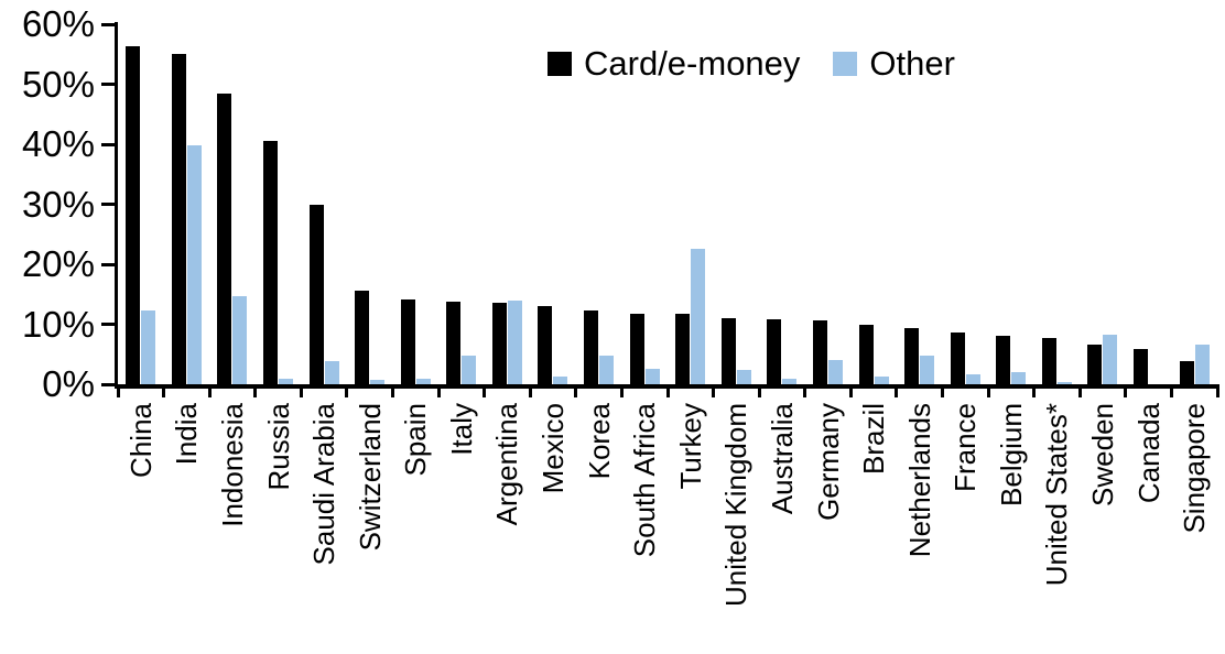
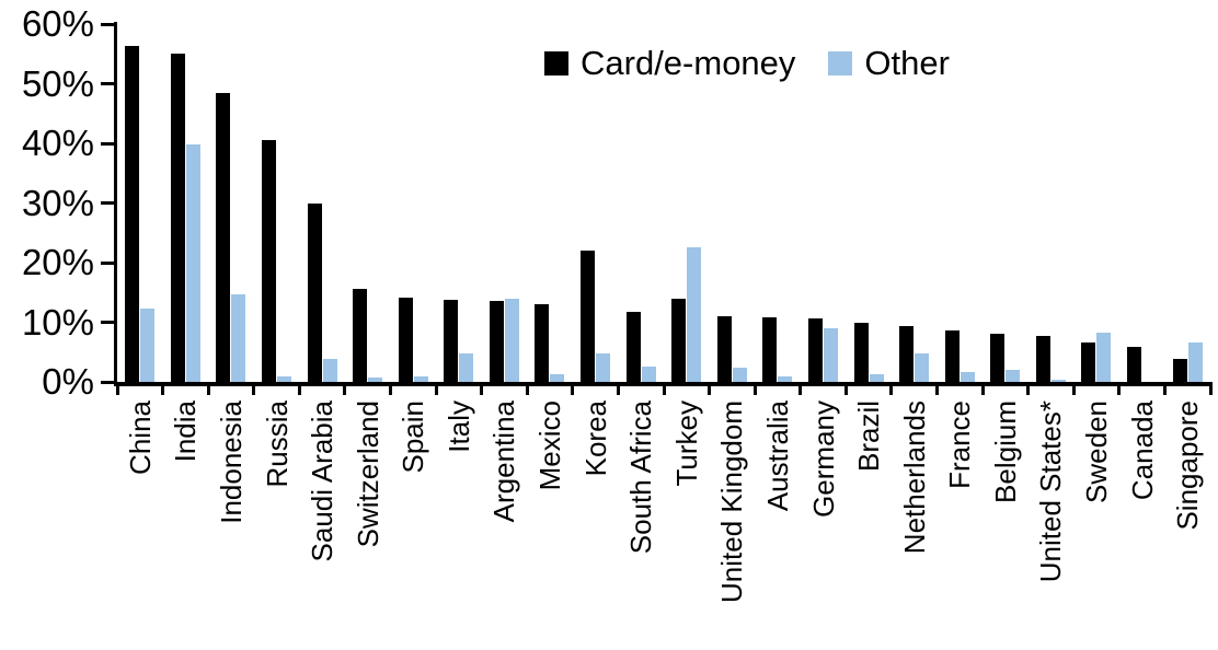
Card/e-money/Korea: 12% -> 22%
Card/e-money/Turkey: 12% -> 14%
Other/Germany: 4% -> 9%
